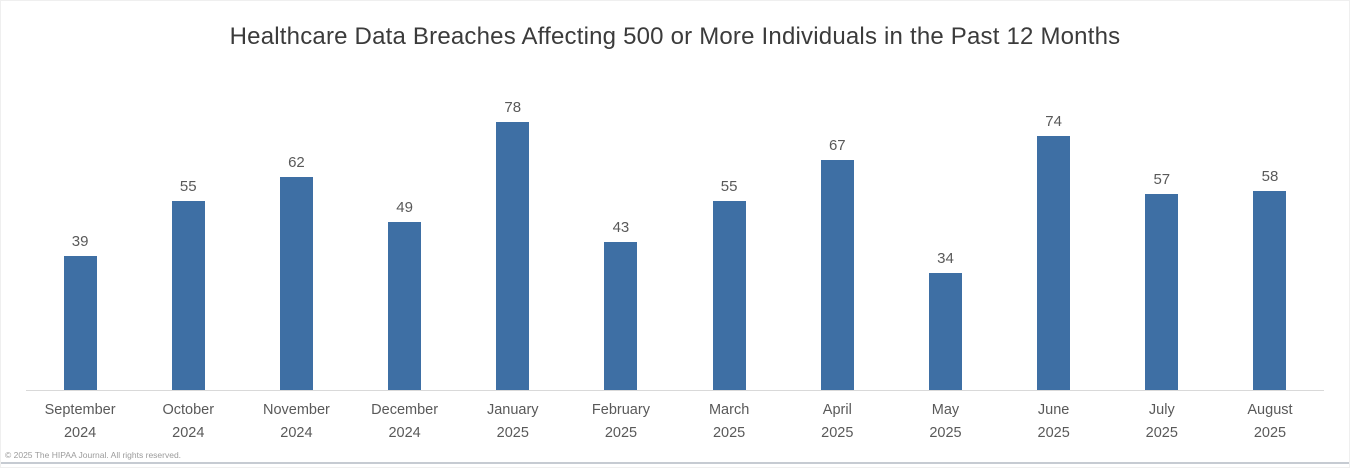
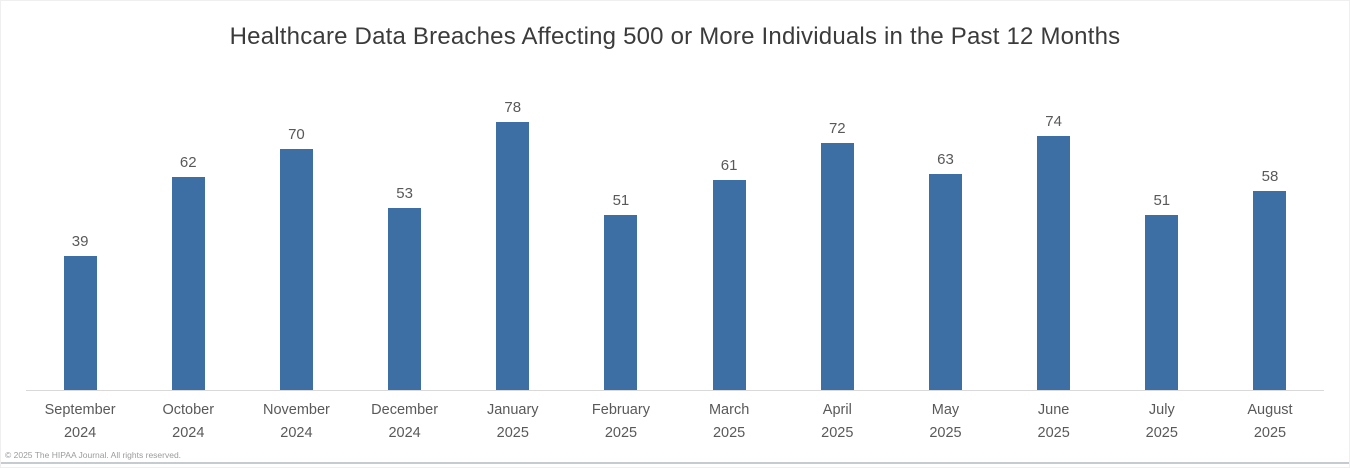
October 2024: 55 -> 62
November 2024: 62 -> 70
December 2024: 49 -> 53
February 2025: 43 -> 51
March 2025: 55 -> 61
April 2025: 67 -> 72
May 2025: 34 -> 63
July 2025: 57 -> 51
